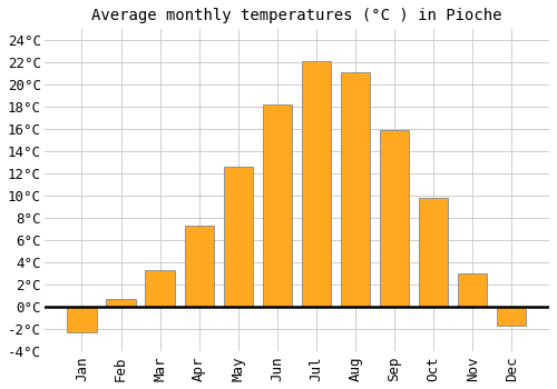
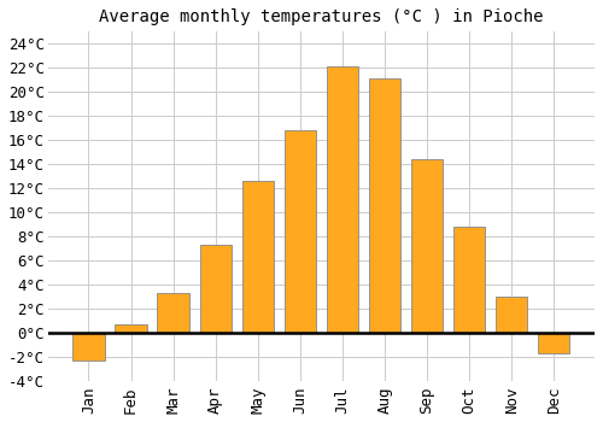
Jun: 18.2°C -> 16.8°C
Sep: 15.9°C -> 14.4°C
Oct: 9.8°C -> 8.8°C
